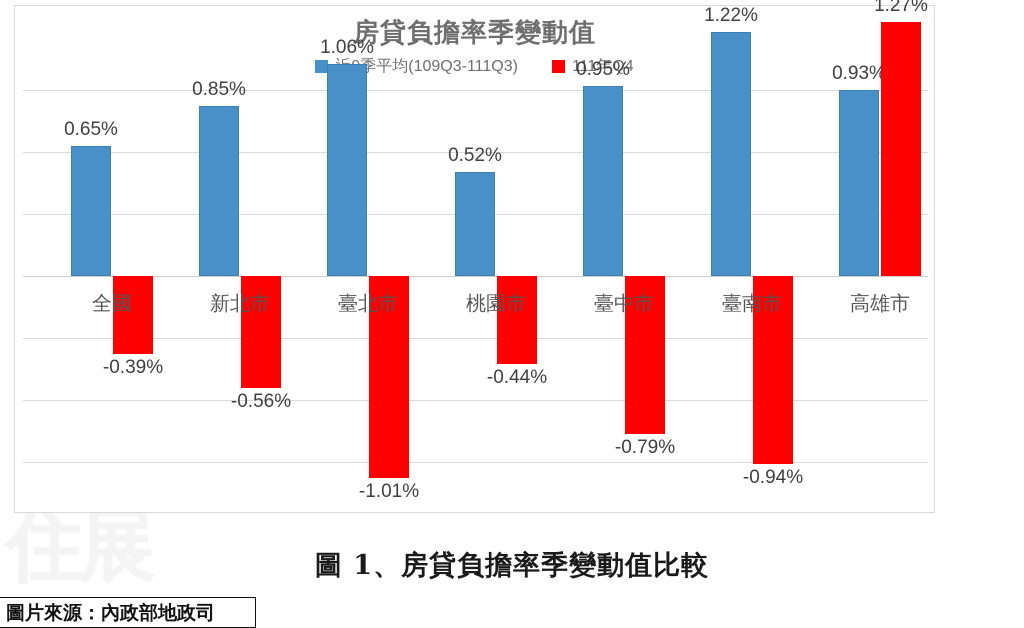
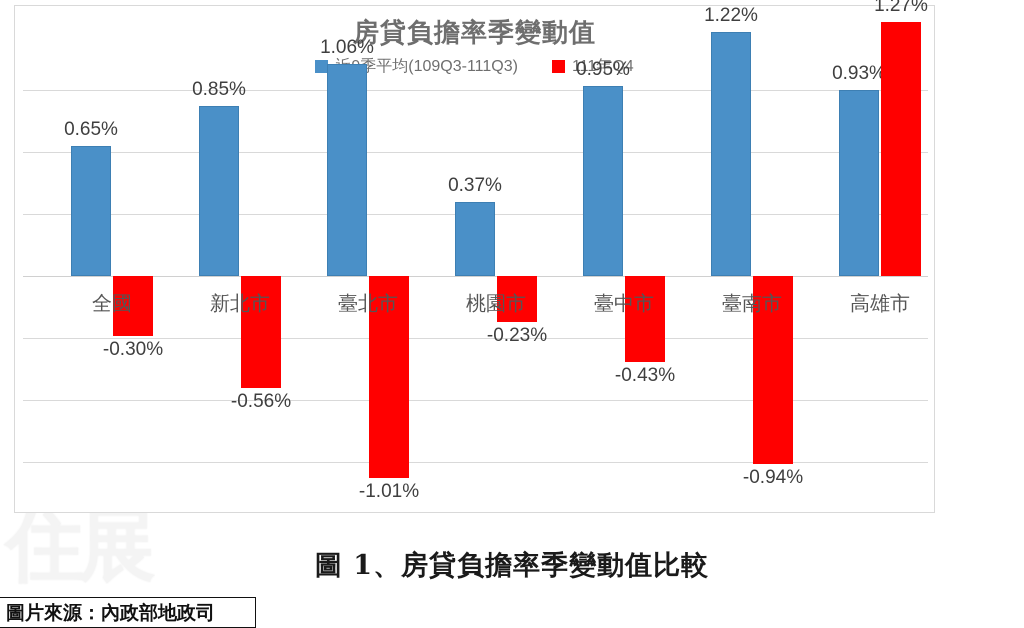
111年Q4/全國: -0.39% -> -0.30%
近9季平均(109Q3-111Q3)/桃園市: 0.52% -> 0.37%
111年Q4/桃園市: -0.44% -> -0.23%
111年Q4/臺中市: -0.79% -> -0.43%
